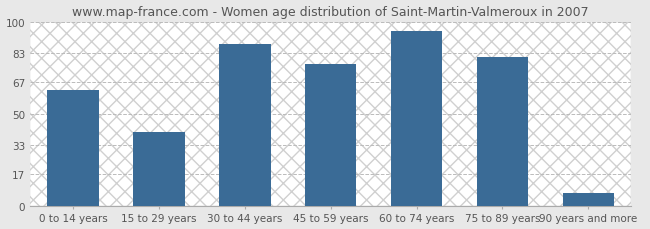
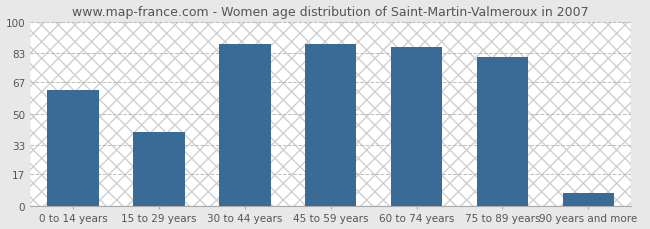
45 to 59 years: 77 -> 88
60 to 74 years: 95 -> 86
